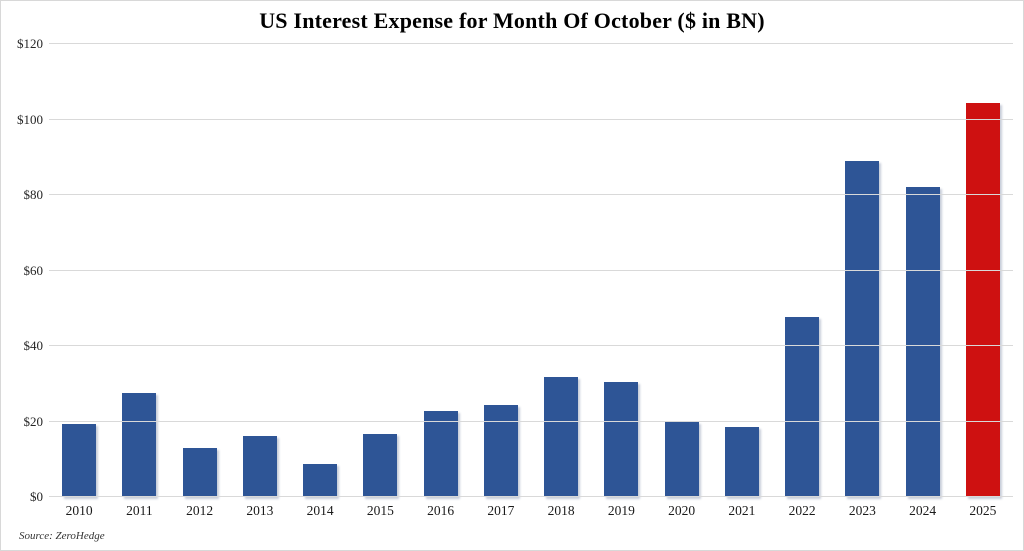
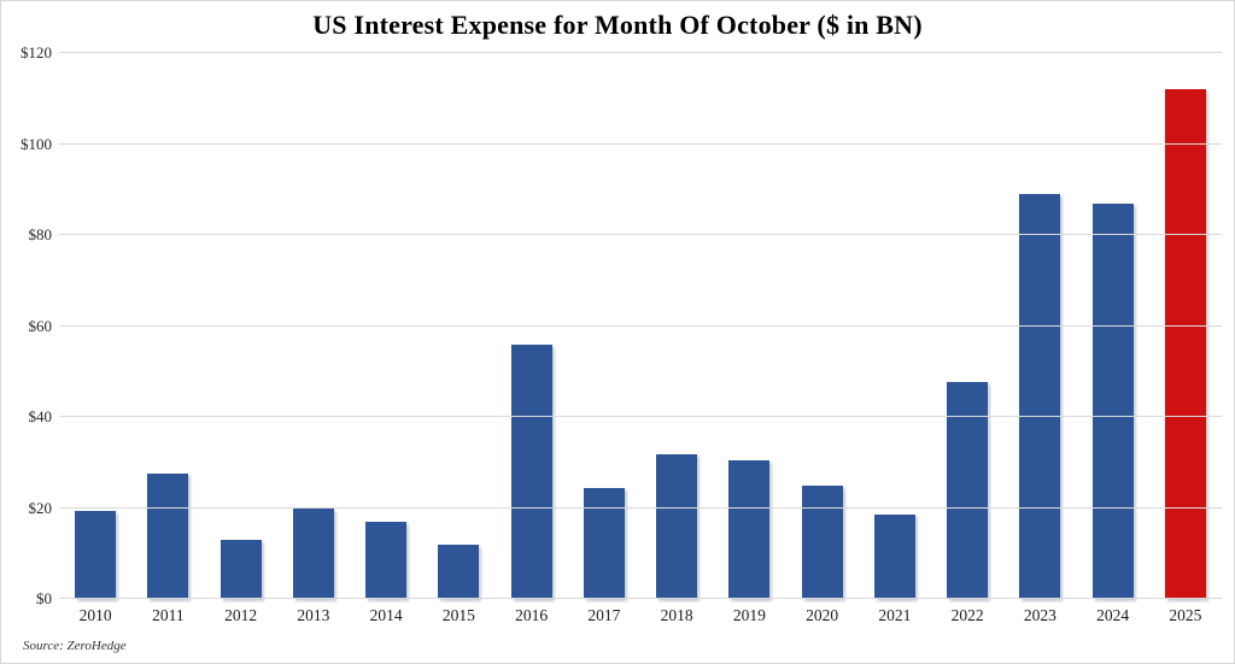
2013: $16 -> $20
2014: $9 -> $17
2015: $17 -> $12
2016: $23 -> $56
2020: $20 -> $25
2024: $82 -> $87
2025: $104 -> $112
